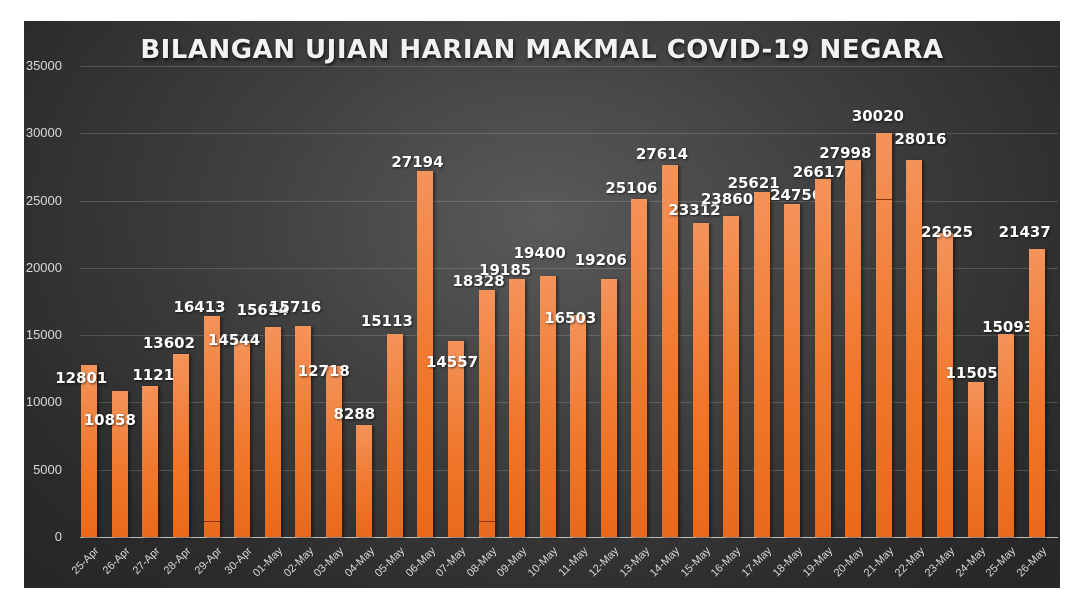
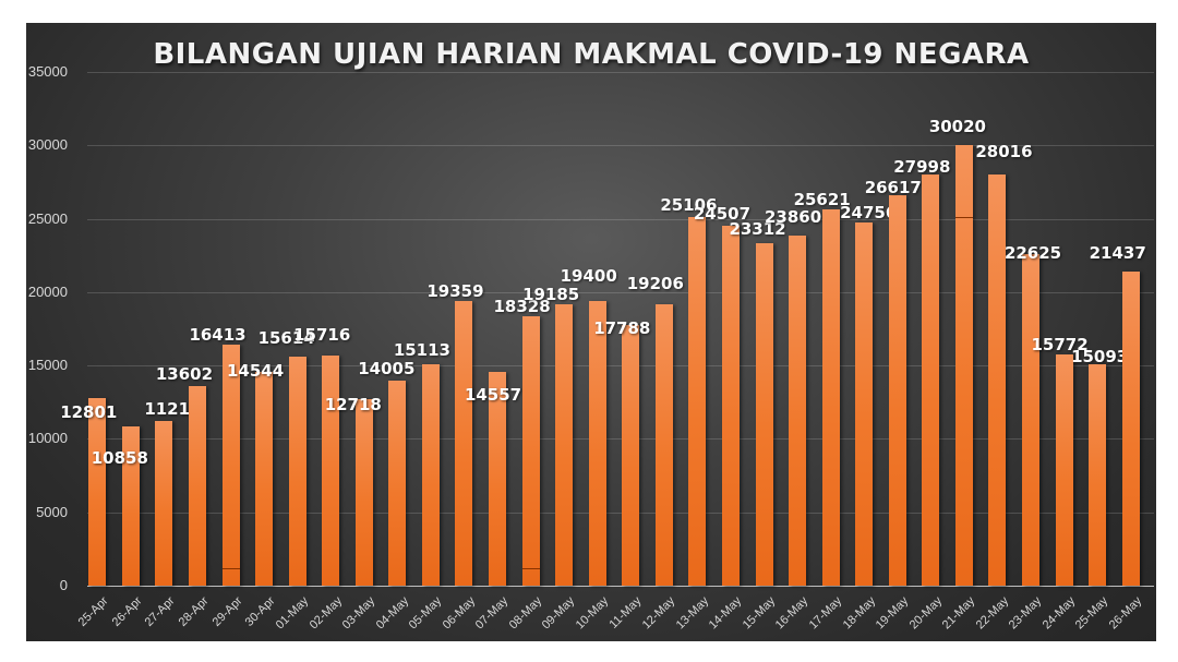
04-May: 8288 -> 14005
06-May: 27194 -> 19359
11-May: 16503 -> 17788
14-May: 27614 -> 24507
24-May: 11505 -> 15772
